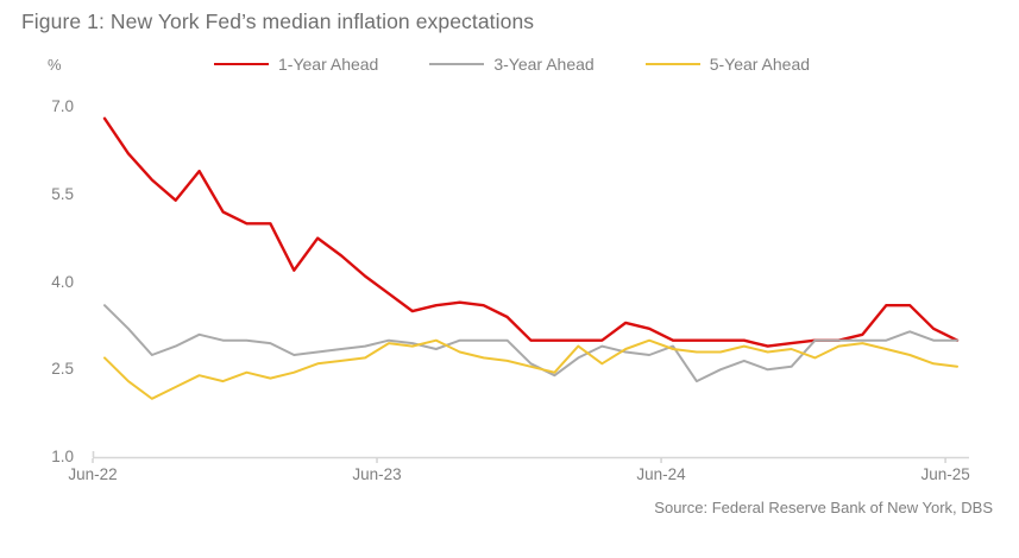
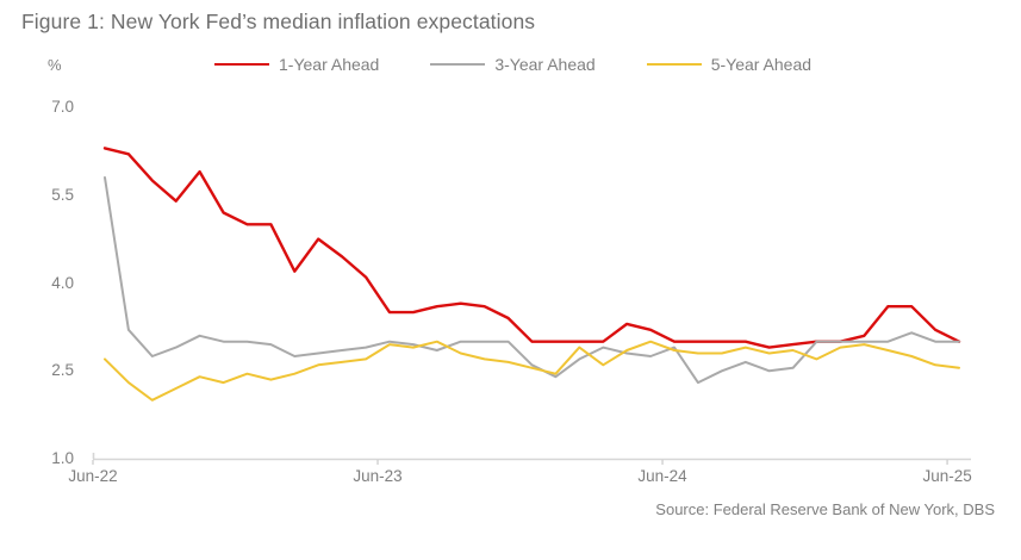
1-Year Ahead/Jun-22: 6.8 -> 6.3
3-Year Ahead/Jun-22: 3.6 -> 5.8
1-Year Ahead/Jun-23: 3.8 -> 3.5
